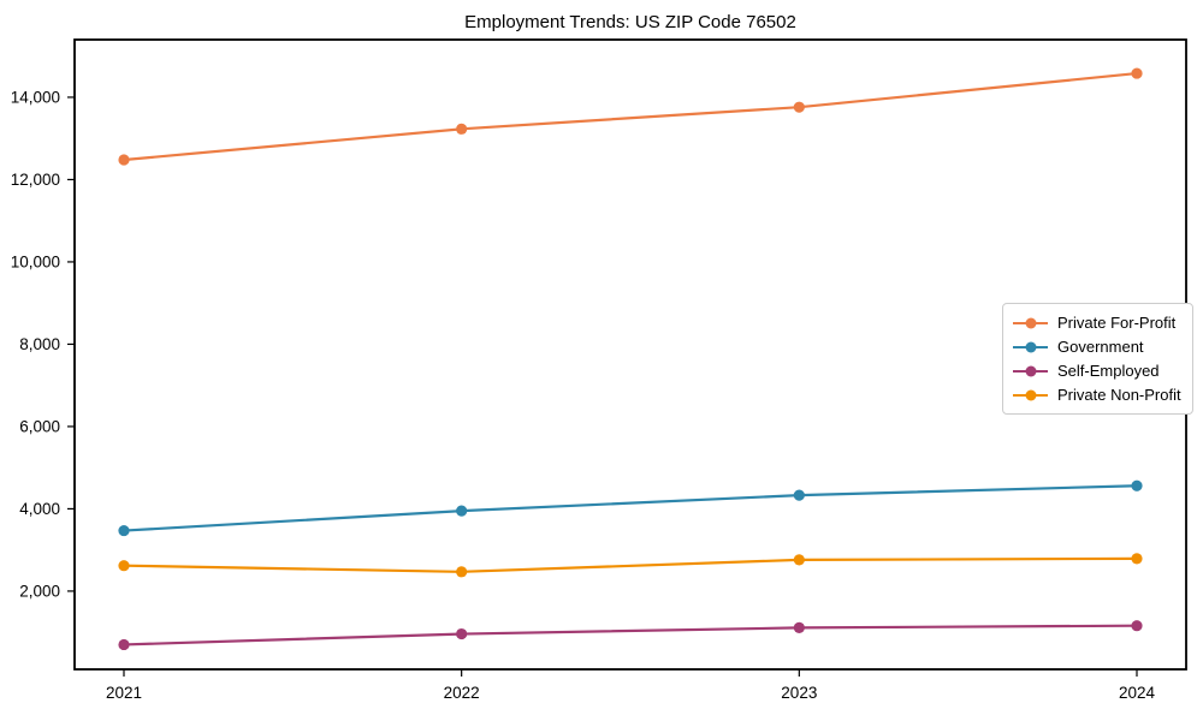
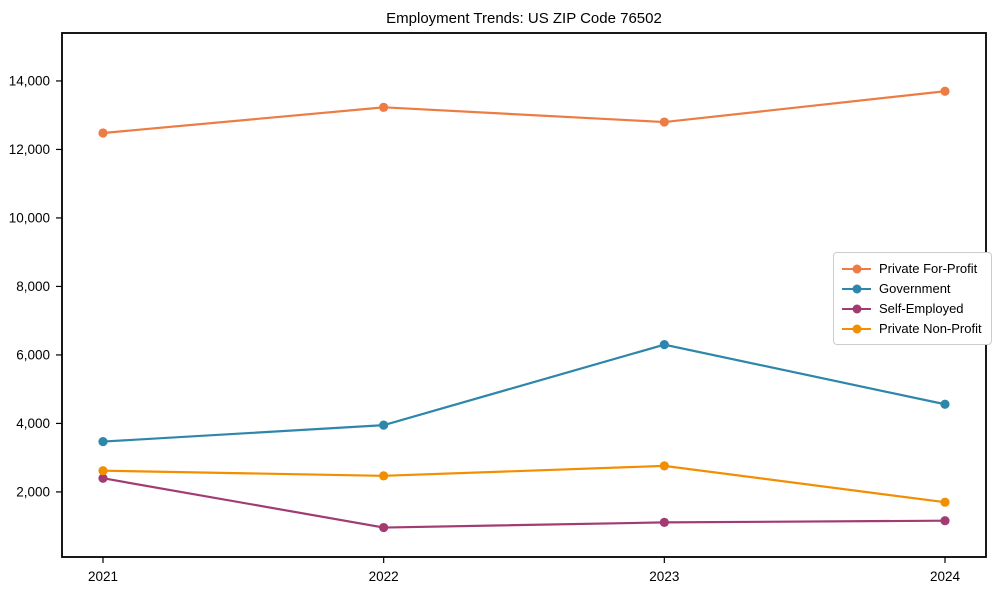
Self-Employed/2021: 700 -> 2400
Private For-Profit/2023: 13800 -> 12800
Government/2023: 4300 -> 6300
Private For-Profit/2024: 14600 -> 13700
Private Non-Profit/2024: 2800 -> 1700
